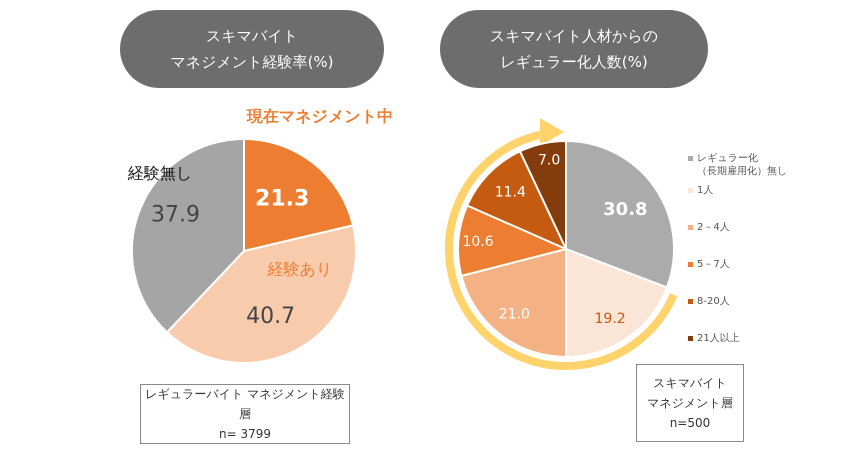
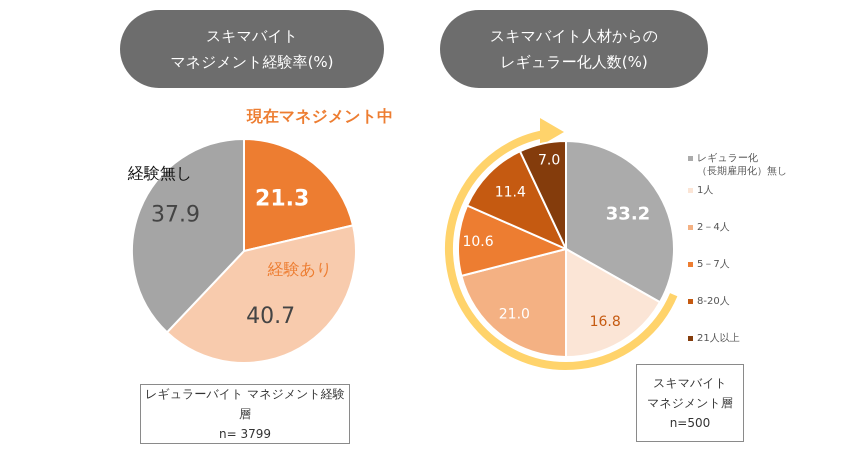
スキマバイト人材からのレギュラー化人数(%)/レギュラー化（長期雇用化）無し: 30.8 -> 33.2
スキマバイト人材からのレギュラー化人数(%)/1人: 19.2 -> 16.8
